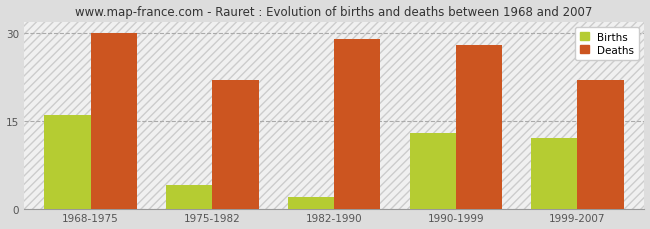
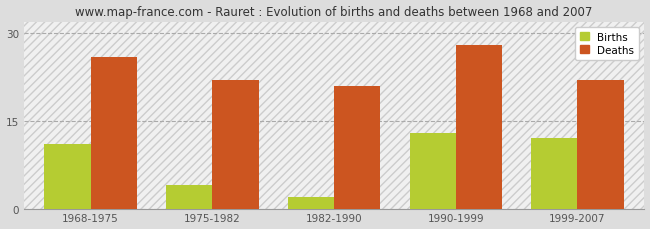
Births/1968-1975: 16 -> 11
Deaths/1968-1975: 30 -> 26
Deaths/1982-1990: 29 -> 21
